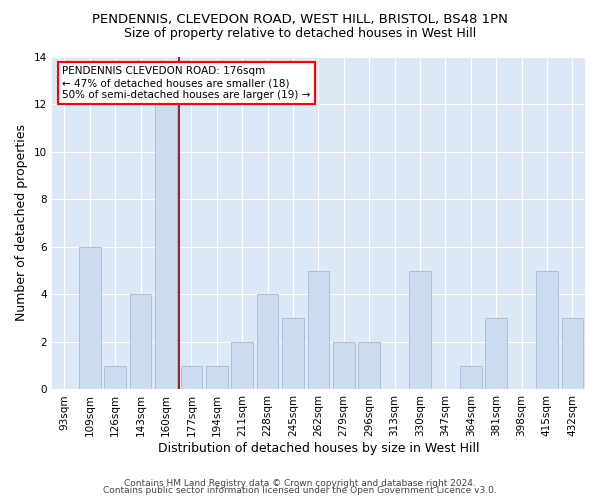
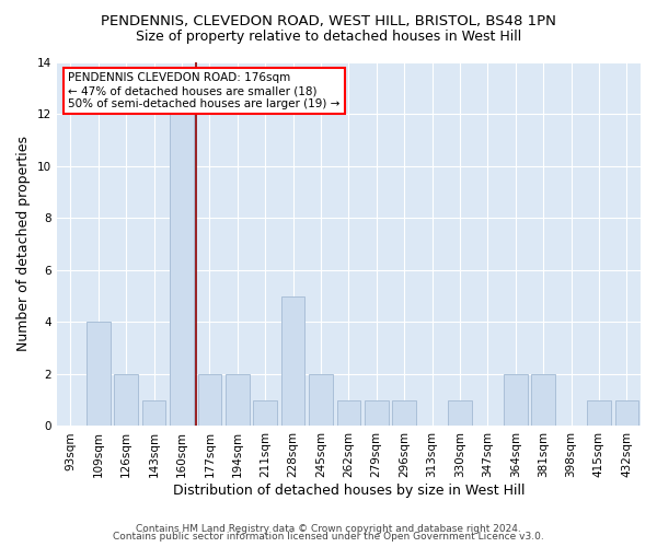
109sqm: 6 -> 4
126sqm: 1 -> 2
143sqm: 4 -> 1
177sqm: 1 -> 2
194sqm: 1 -> 2
211sqm: 2 -> 1
228sqm: 4 -> 5
245sqm: 3 -> 2
262sqm: 5 -> 1
279sqm: 2 -> 1
296sqm: 2 -> 1
330sqm: 5 -> 1
364sqm: 1 -> 2
381sqm: 3 -> 2
415sqm: 5 -> 1
432sqm: 3 -> 1
